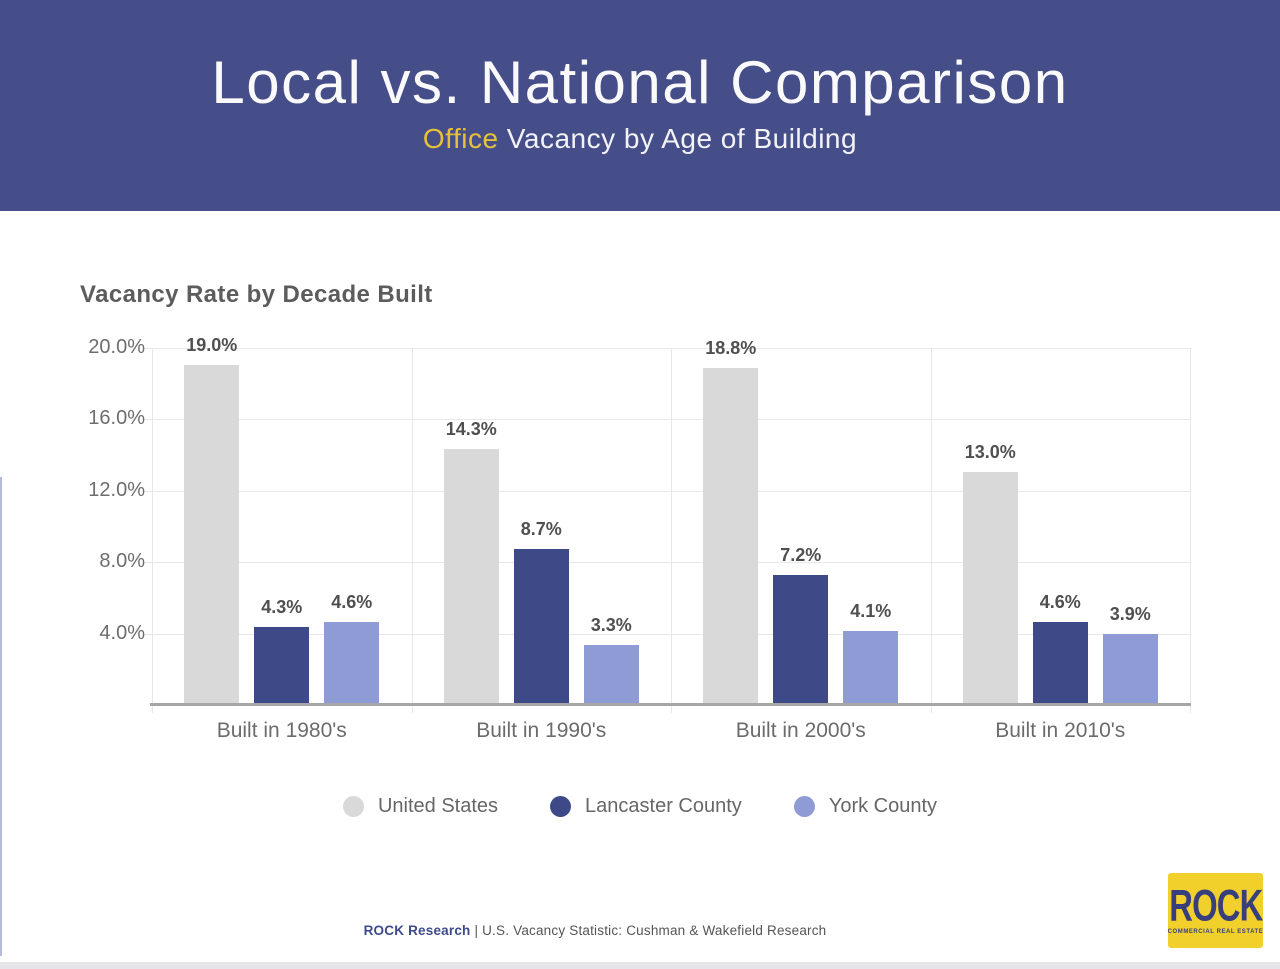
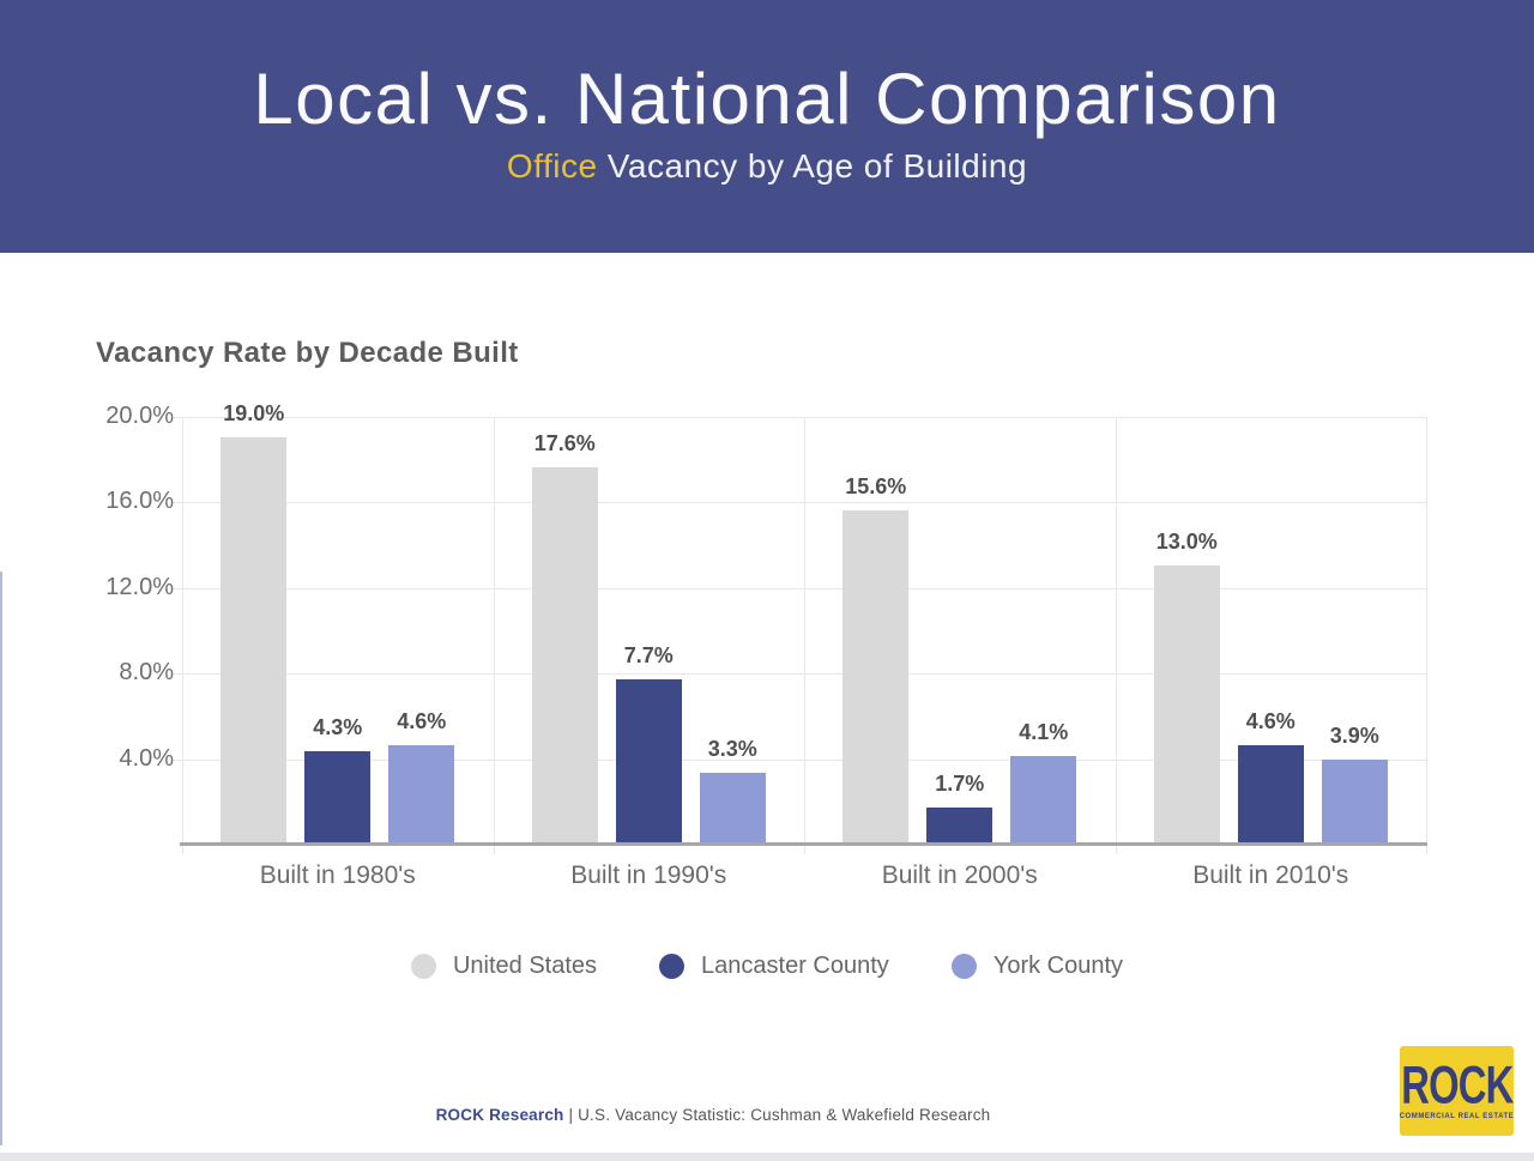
United States/Built in 1990's: 14.3% -> 17.6%
Lancaster County/Built in 1990's: 8.7% -> 7.7%
United States/Built in 2000's: 18.8% -> 15.6%
Lancaster County/Built in 2000's: 7.2% -> 1.7%
